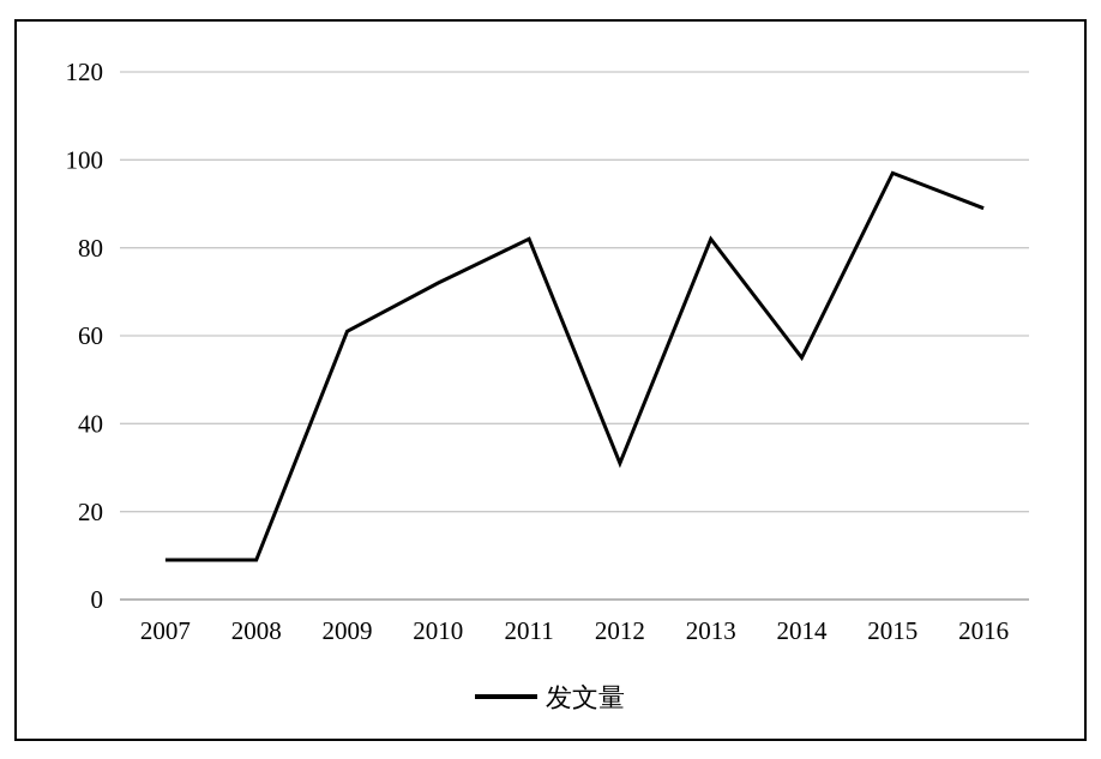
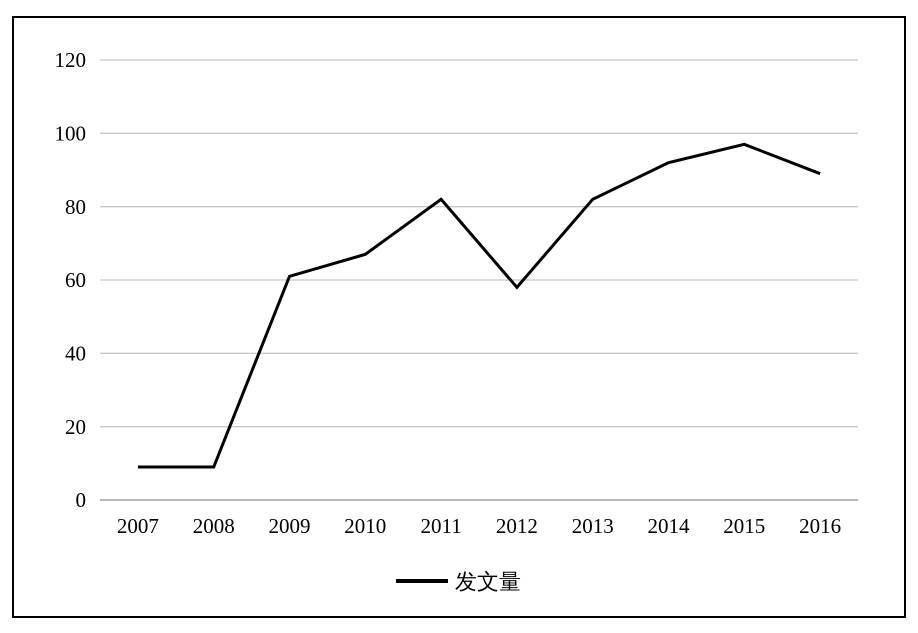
2010: 72 -> 67
2012: 31 -> 58
2014: 55 -> 92
